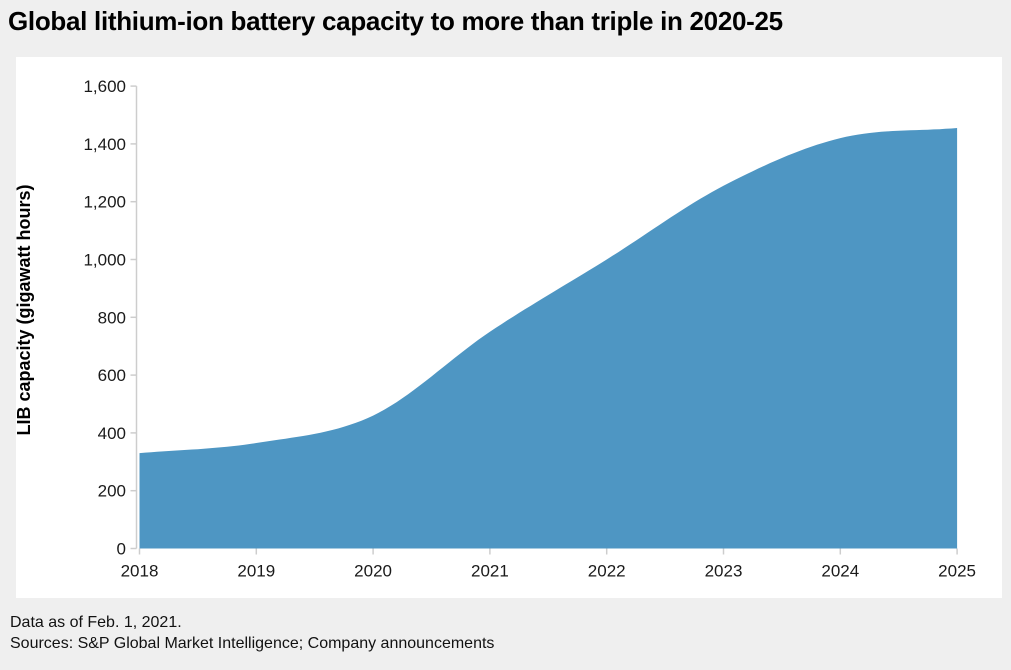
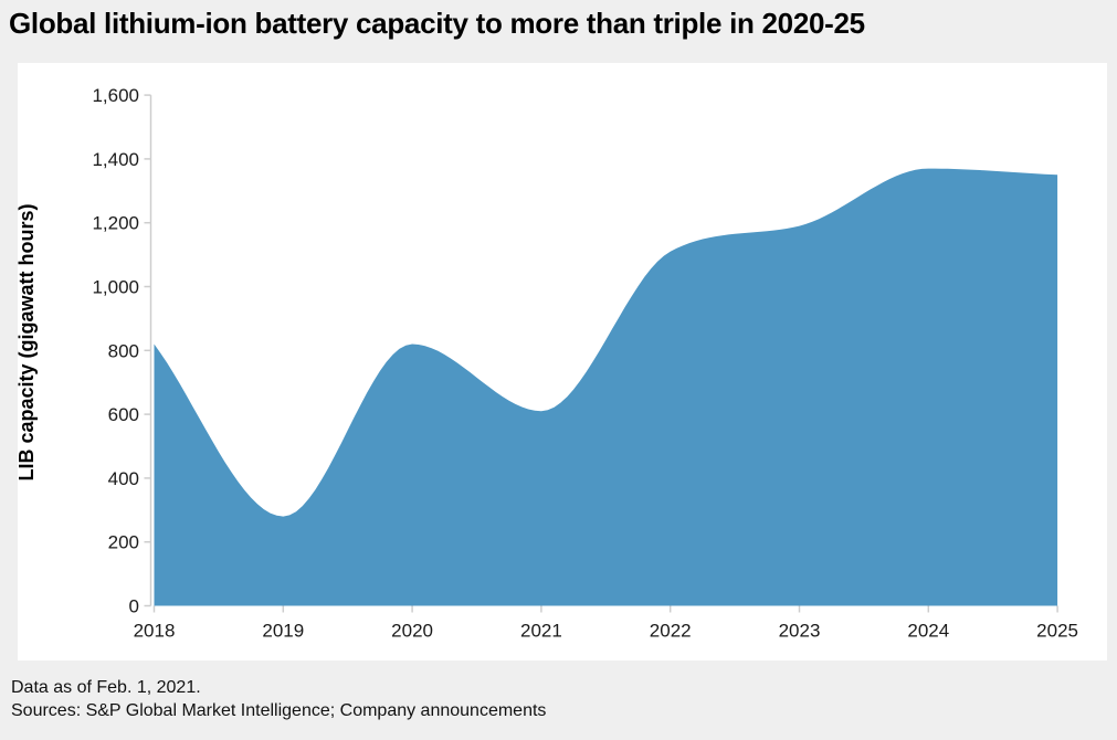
2018: 330 -> 820
2019: 360 -> 280
2020: 460 -> 820
2021: 750 -> 610
2022: 1000 -> 1110
2023: 1260 -> 1190
2024: 1420 -> 1370
2025: 1460 -> 1350
